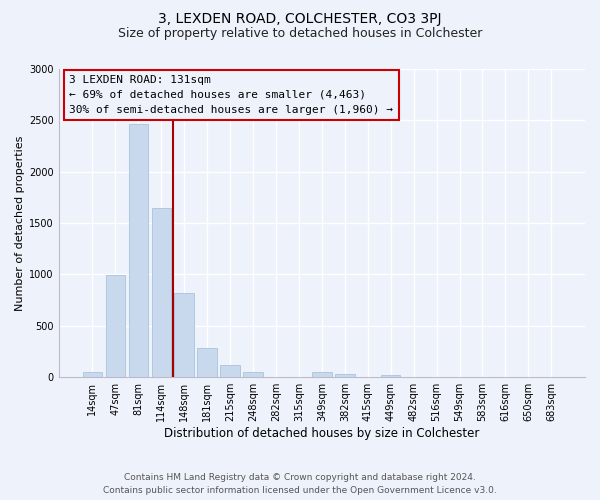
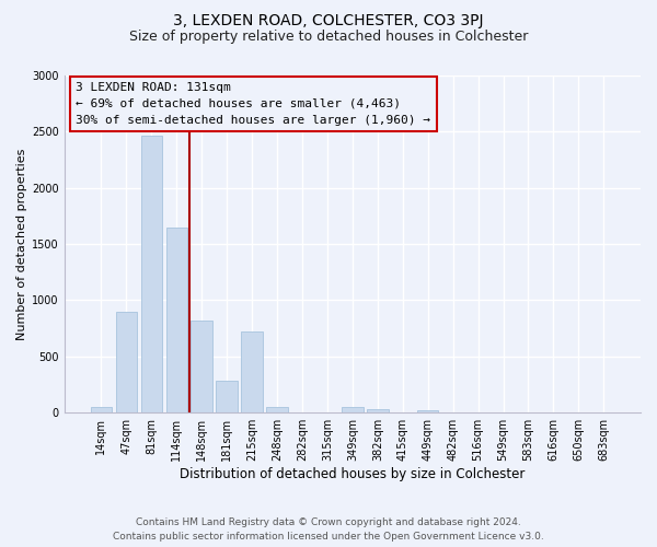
47sqm: 990 -> 900
215sqm: 120 -> 720
